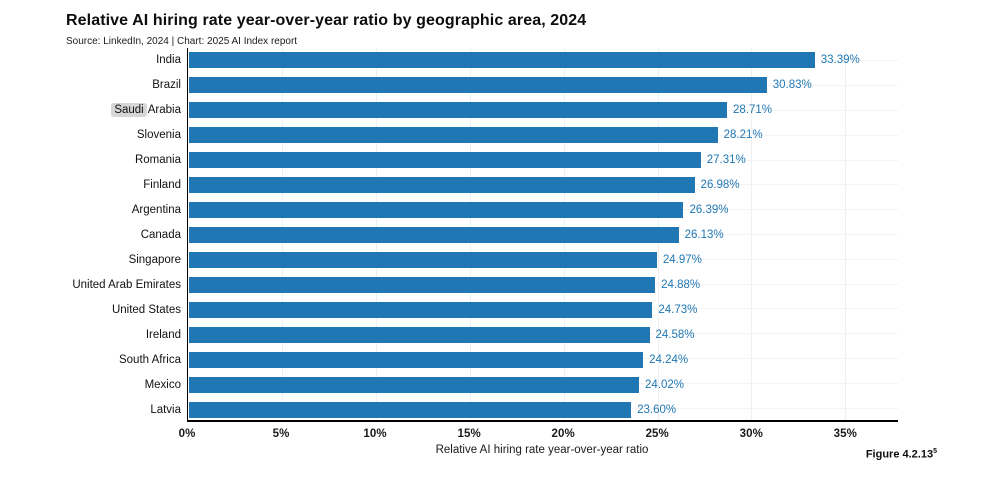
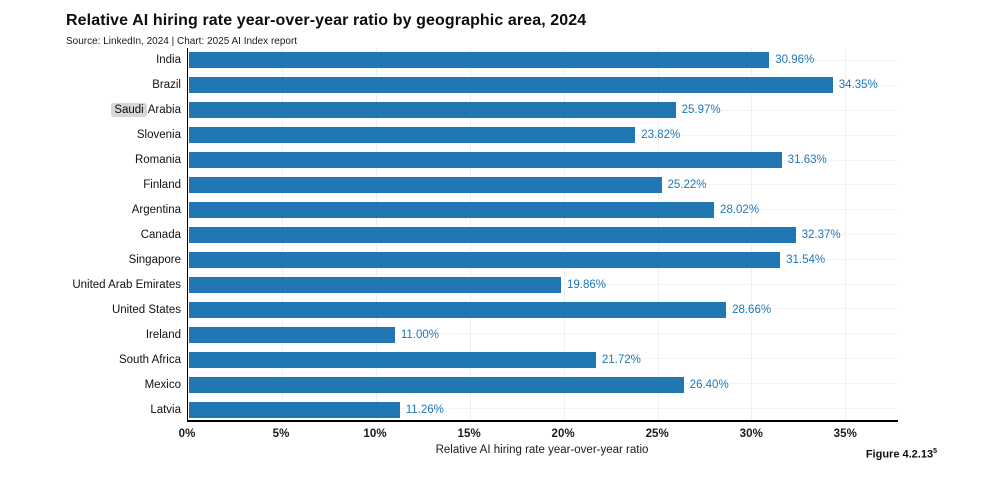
India: 33.39% -> 30.96%
Brazil: 30.83% -> 34.35%
Saudi Arabia: 28.71% -> 25.97%
Slovenia: 28.21% -> 23.82%
Romania: 27.31% -> 31.63%
Finland: 26.98% -> 25.22%
Argentina: 26.39% -> 28.02%
Canada: 26.13% -> 32.37%
Singapore: 24.97% -> 31.54%
United Arab Emirates: 24.88% -> 19.86%
United States: 24.73% -> 28.66%
Ireland: 24.58% -> 11.00%
South Africa: 24.24% -> 21.72%
Mexico: 24.02% -> 26.40%
Latvia: 23.60% -> 11.26%
